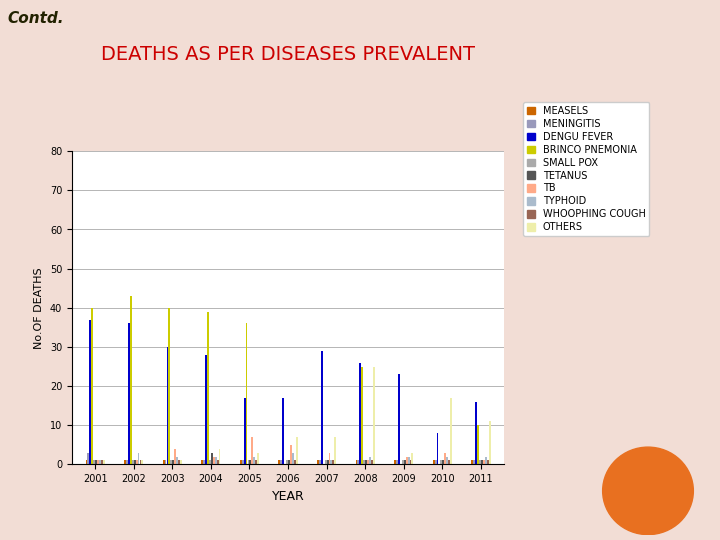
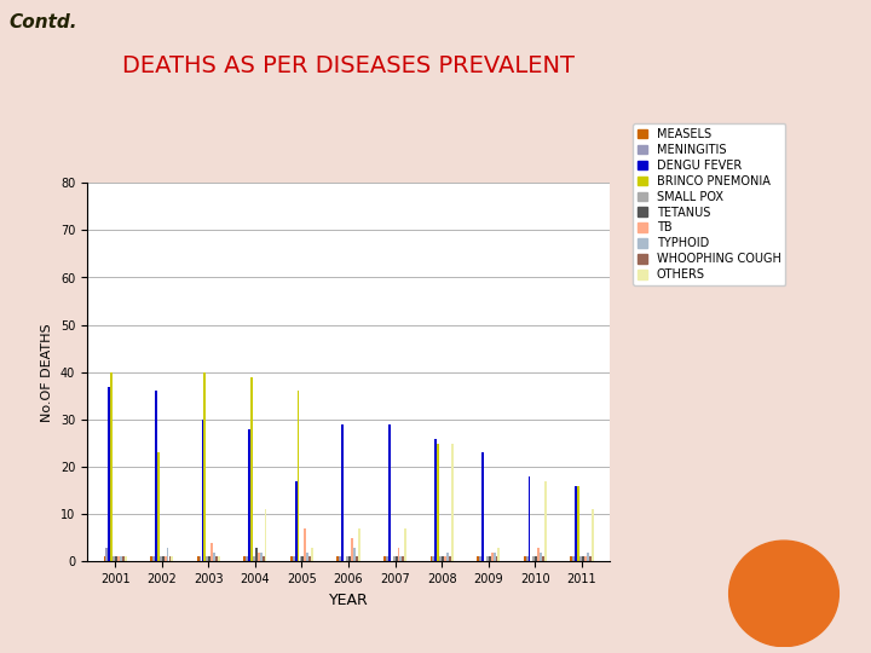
BRINCO PNEMONIA/2002: 43 -> 23
OTHERS/2004: 4 -> 11
DENGU FEVER/2006: 17 -> 29
DENGU FEVER/2010: 8 -> 18
BRINCO PNEMONIA/2011: 10 -> 16
